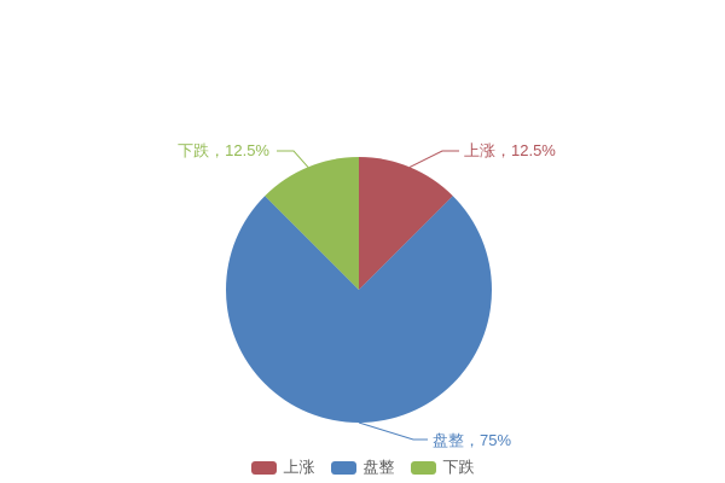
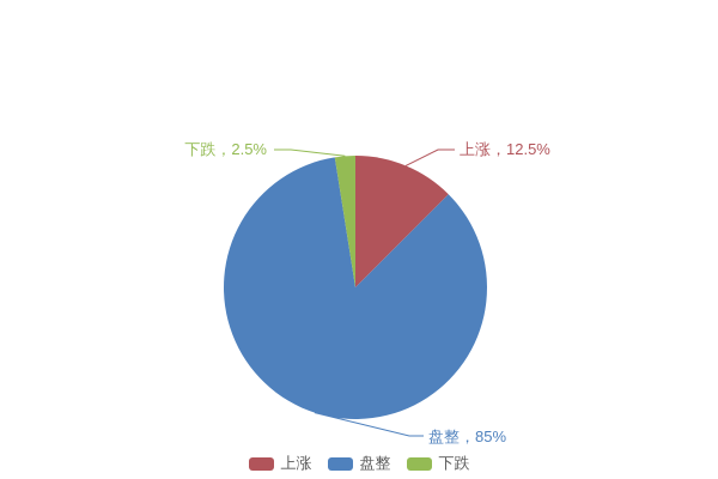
盘整: 75 -> 85
下跌: 12.5 -> 2.5
